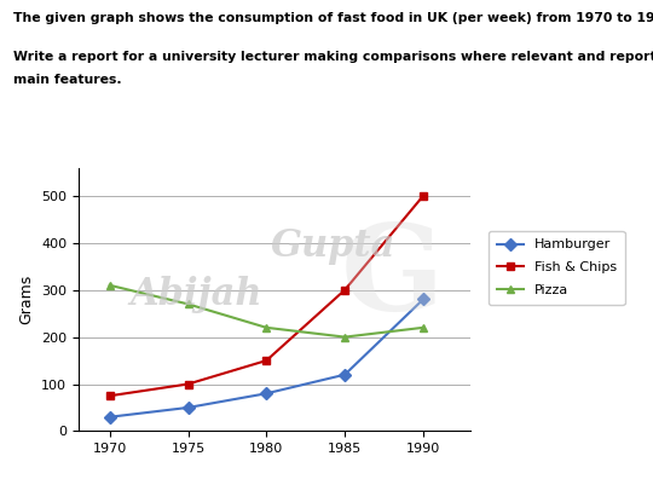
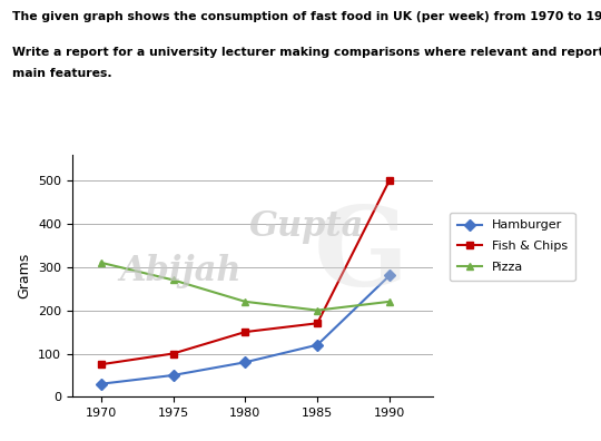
Fish & Chips/1985: 300 -> 170
